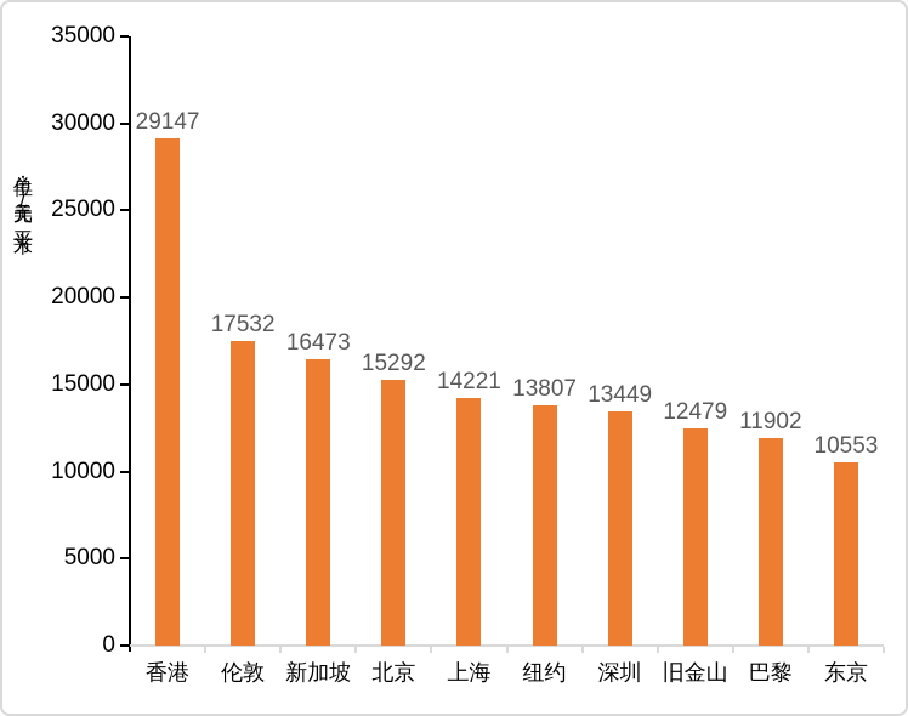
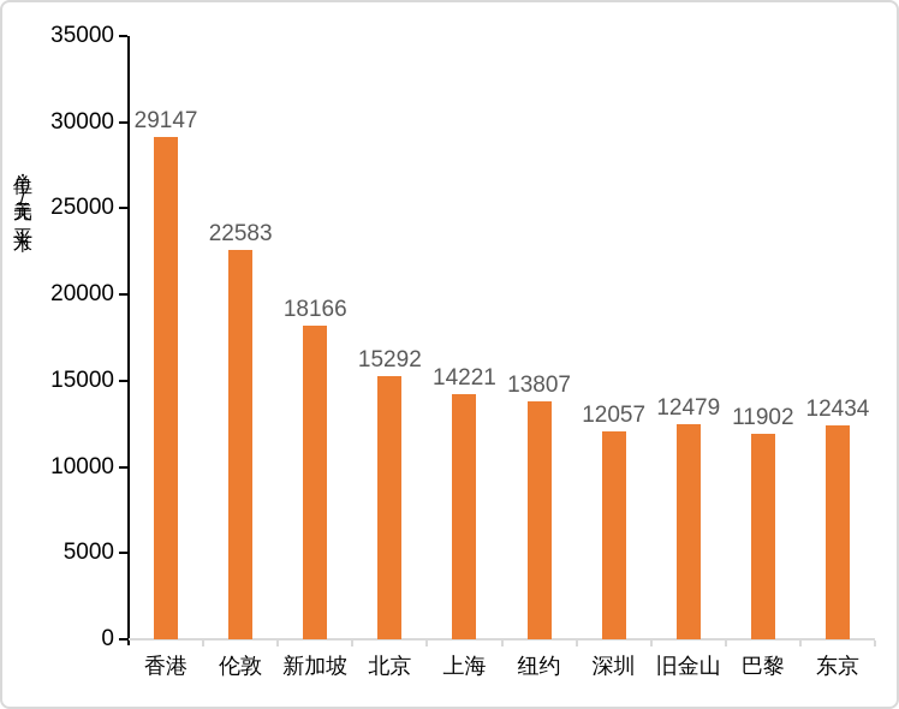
伦敦: 17532 -> 22583
新加坡: 16473 -> 18166
深圳: 13449 -> 12057
东京: 10553 -> 12434
